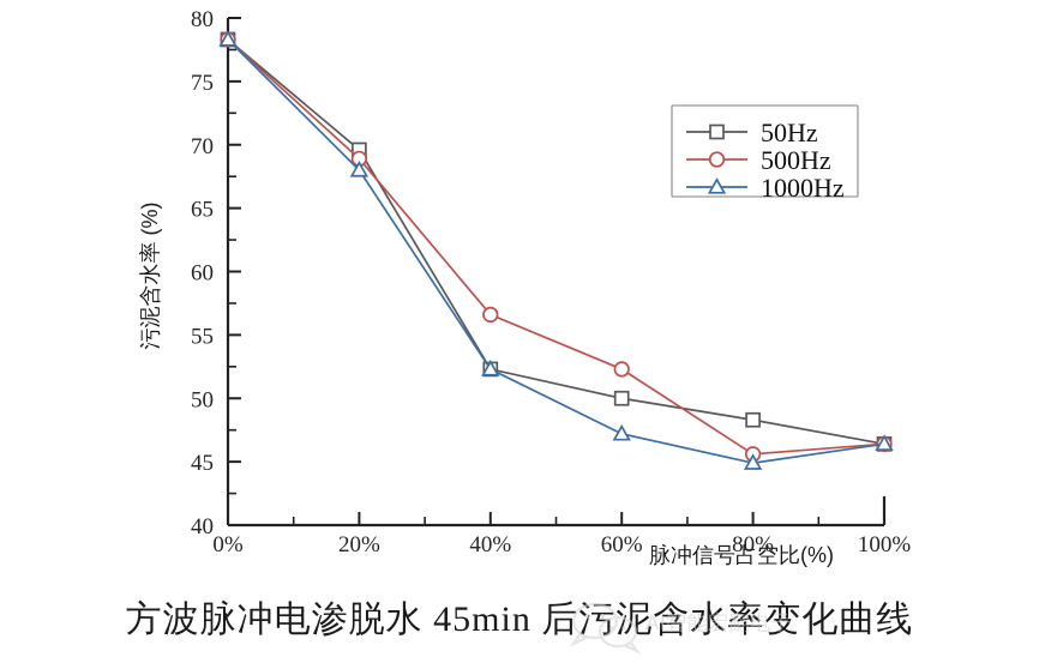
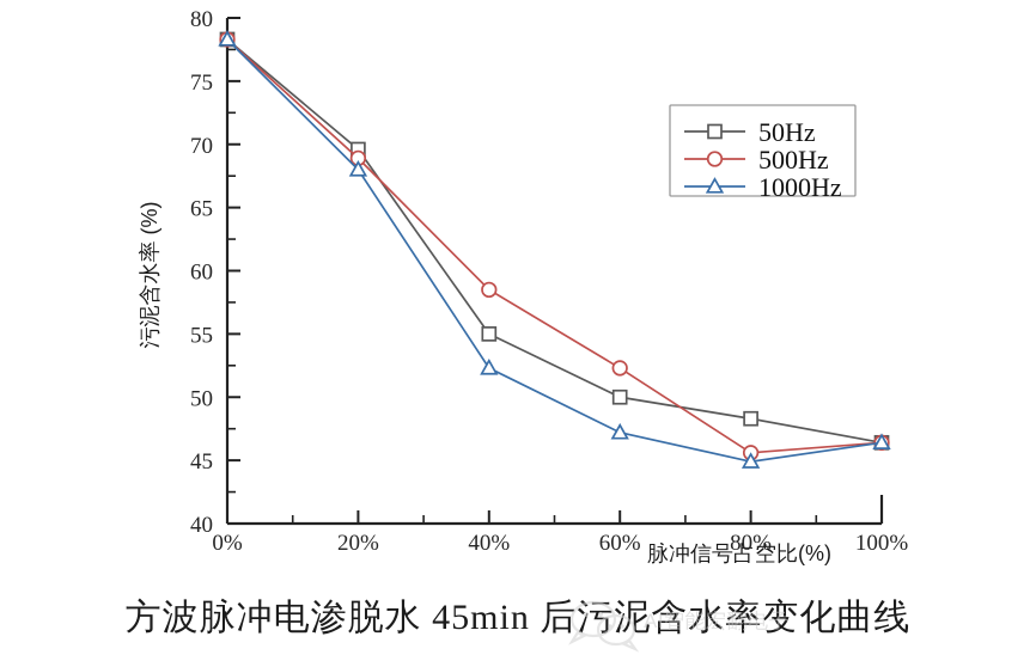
50Hz/40%: 52.3 -> 55.0
500Hz/40%: 56.6 -> 58.5
